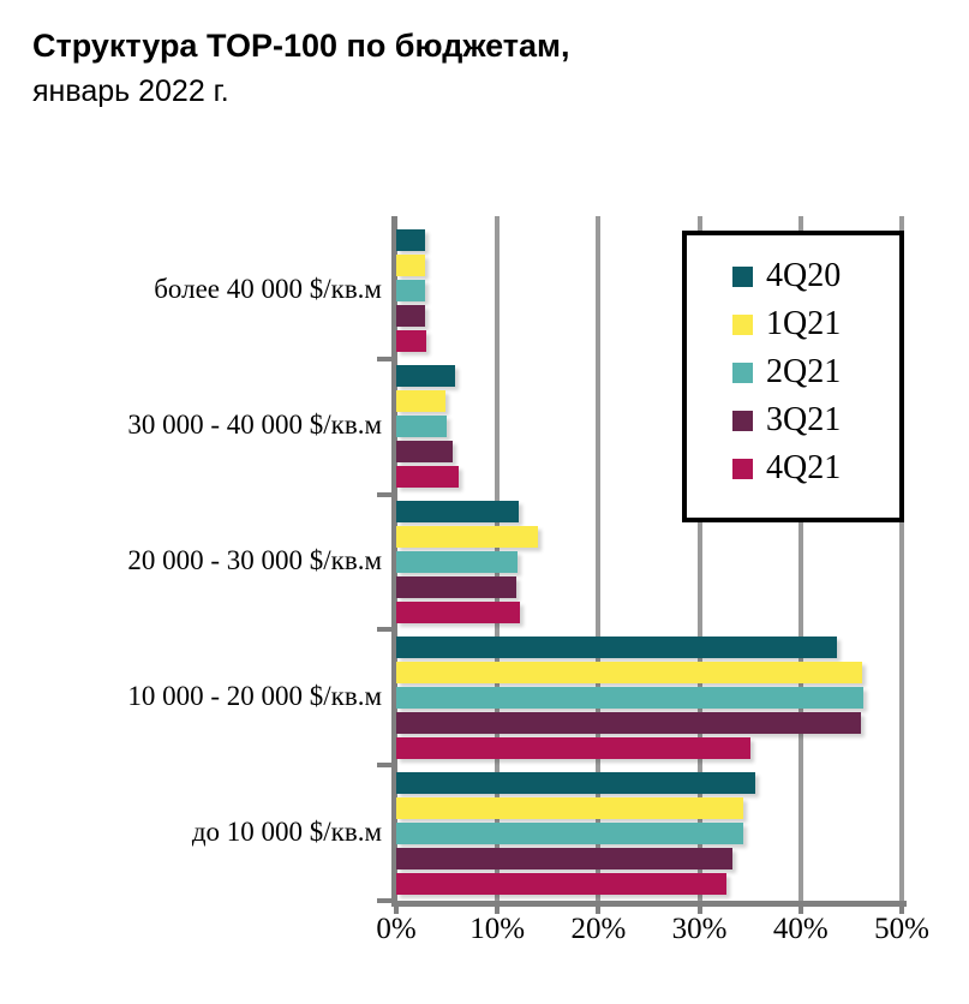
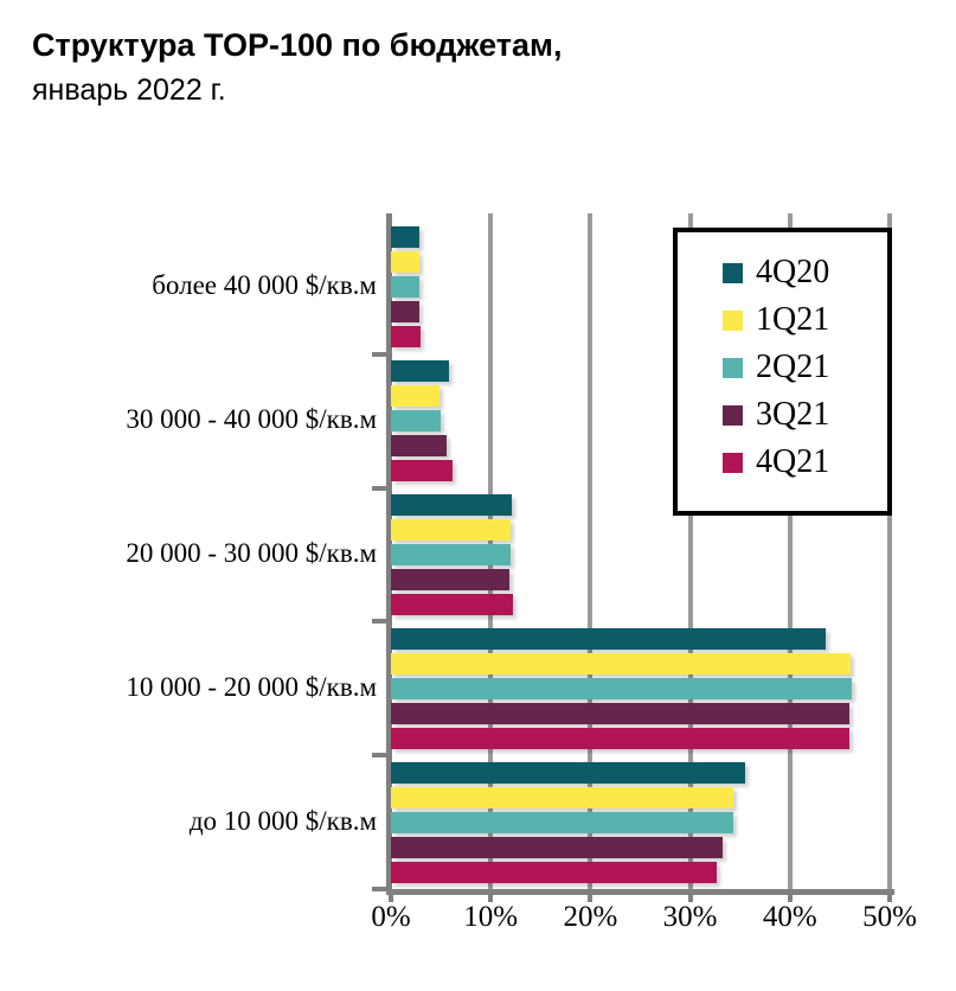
1Q21/20 000 - 30 000 $/кв.м: 14% -> 12%
4Q21/10 000 - 20 000 $/кв.м: 35% -> 46%
